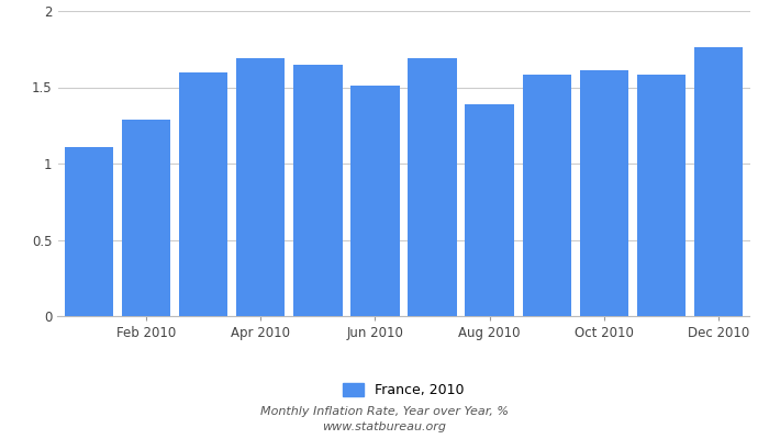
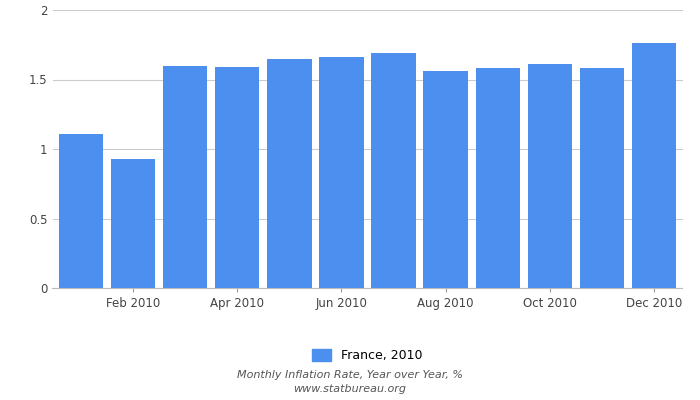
Feb 2010: 1.29 -> 0.93
Apr 2010: 1.69 -> 1.59
Jun 2010: 1.51 -> 1.66
Aug 2010: 1.39 -> 1.56
